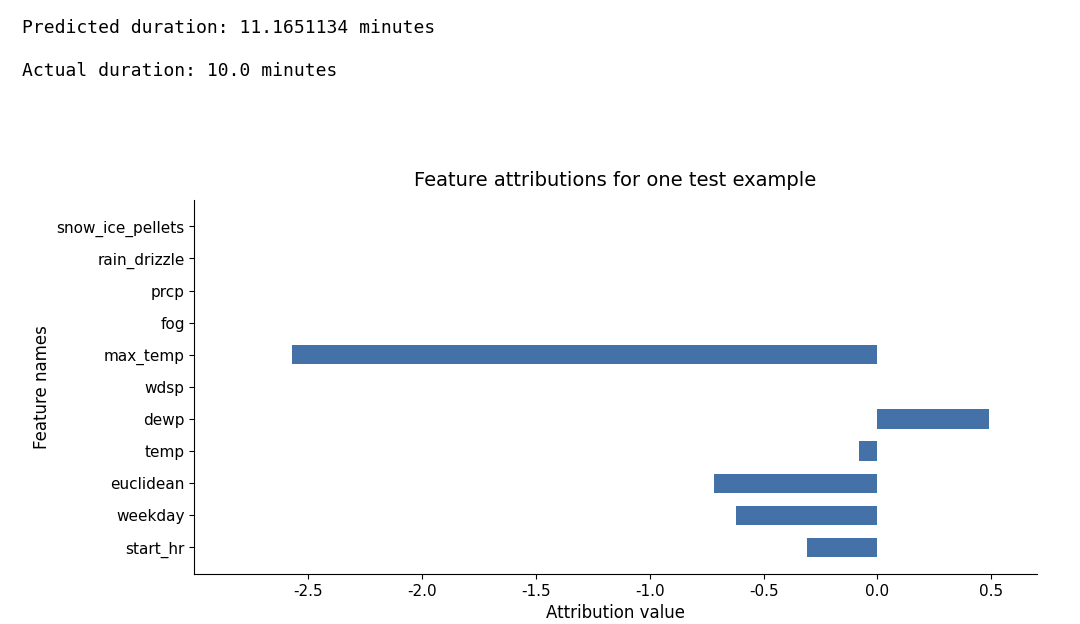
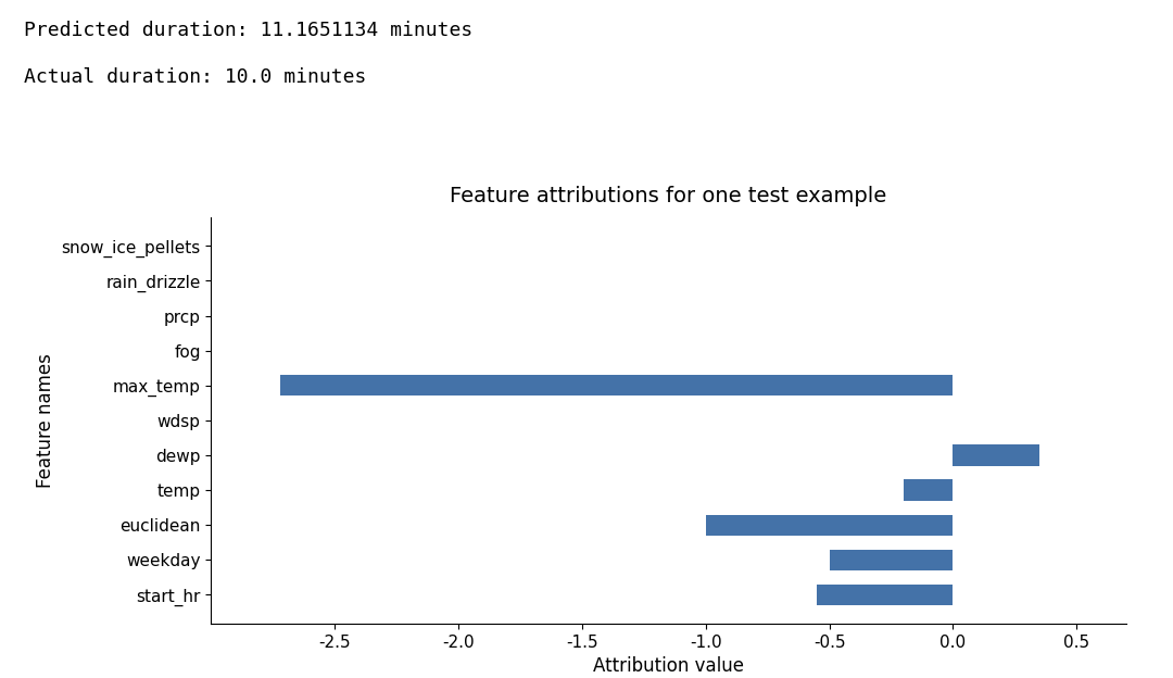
max_temp: -2.57 -> -2.72
dewp: 0.49 -> 0.35
temp: -0.08 -> -0.20
euclidean: -0.72 -> -1.00
weekday: -0.62 -> -0.50
start_hr: -0.31 -> -0.55
